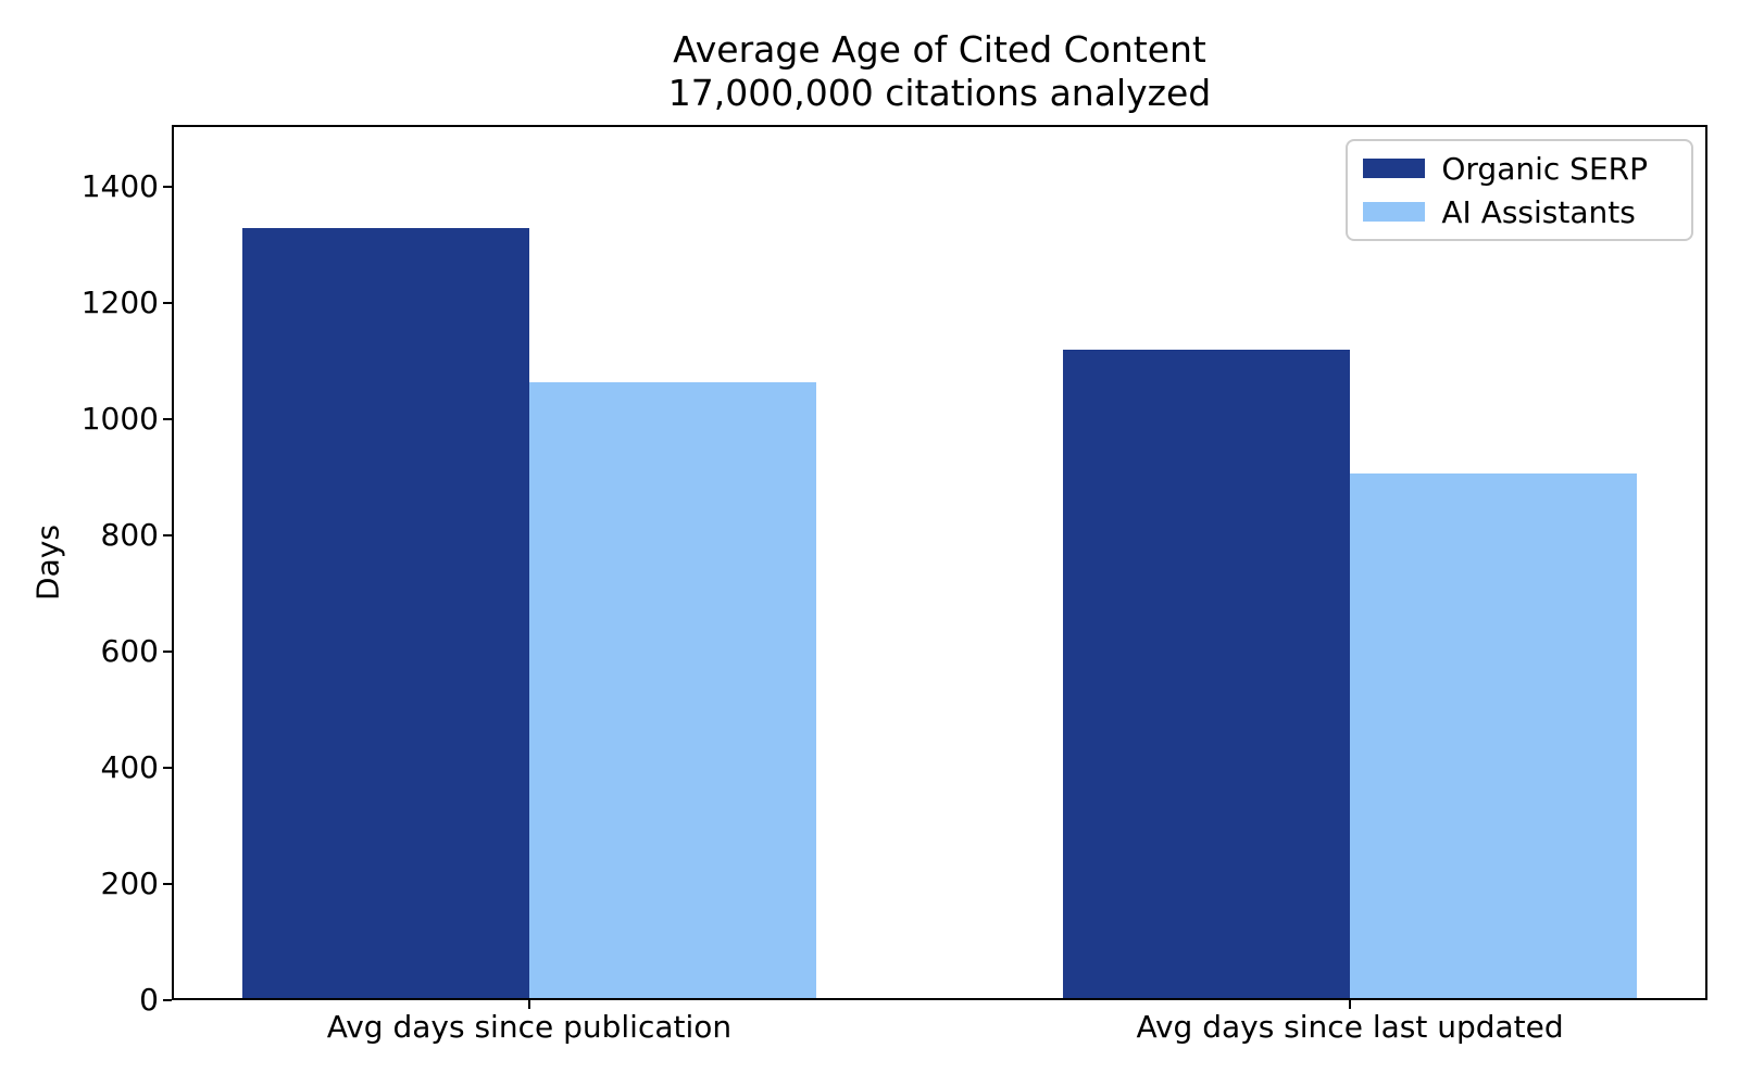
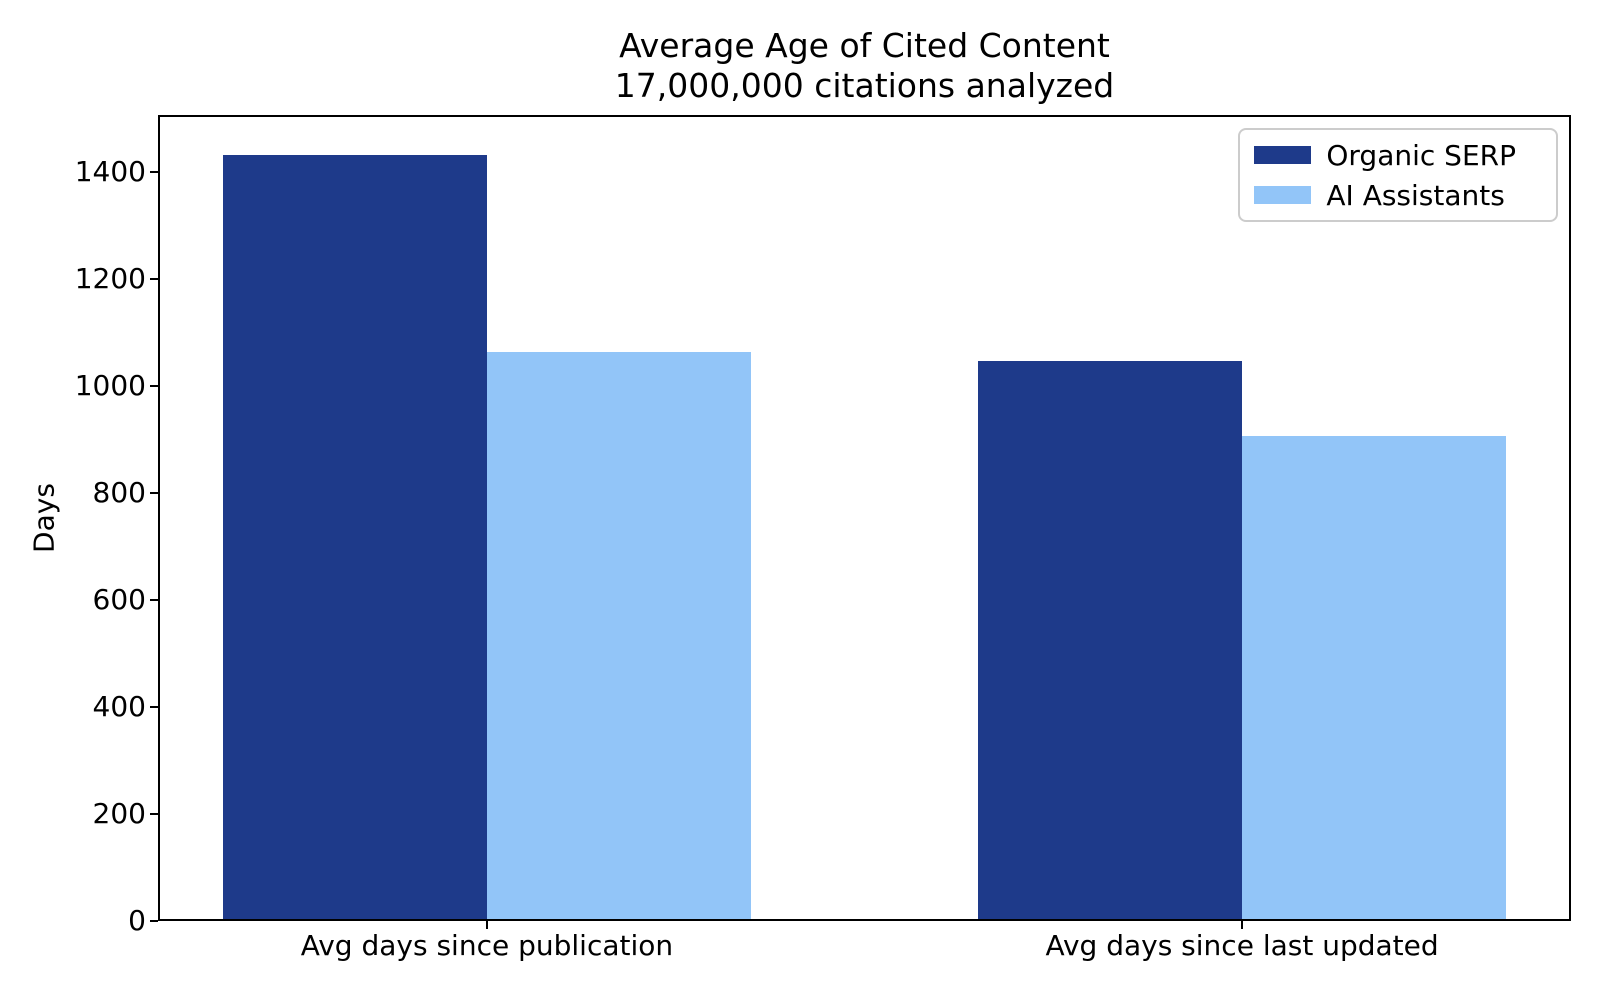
Organic SERP/Avg days since publication: 1330 -> 1430
Organic SERP/Avg days since last updated: 1120 -> 1050
